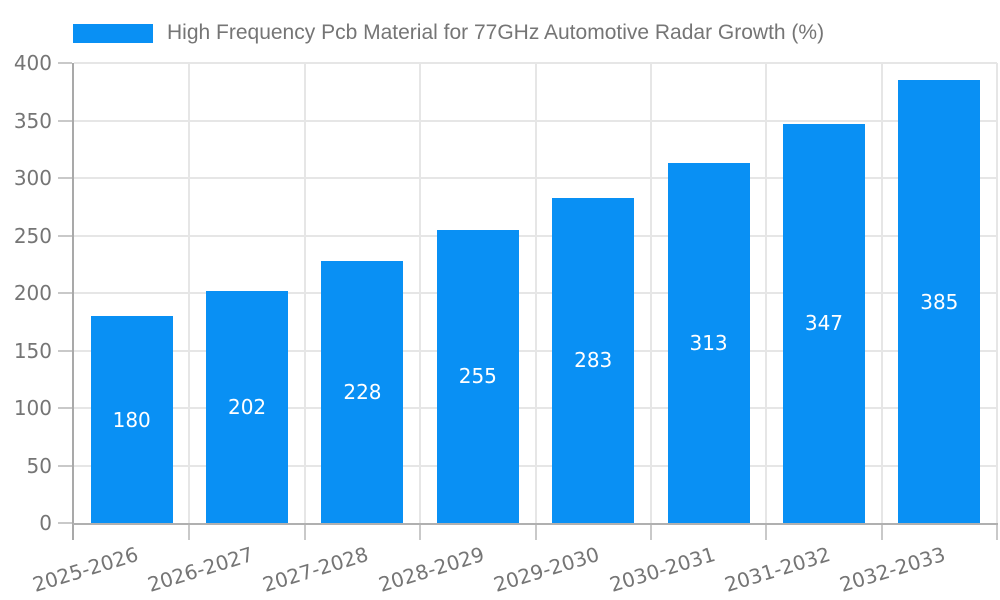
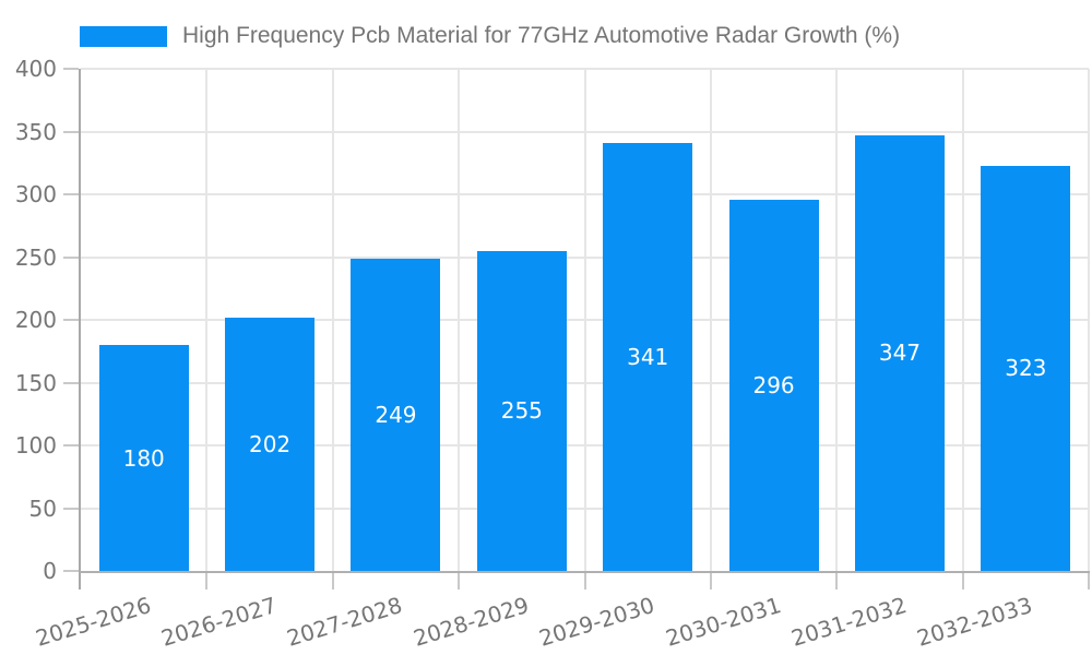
2027-2028: 228 -> 249
2029-2030: 283 -> 341
2030-2031: 313 -> 296
2032-2033: 385 -> 323
